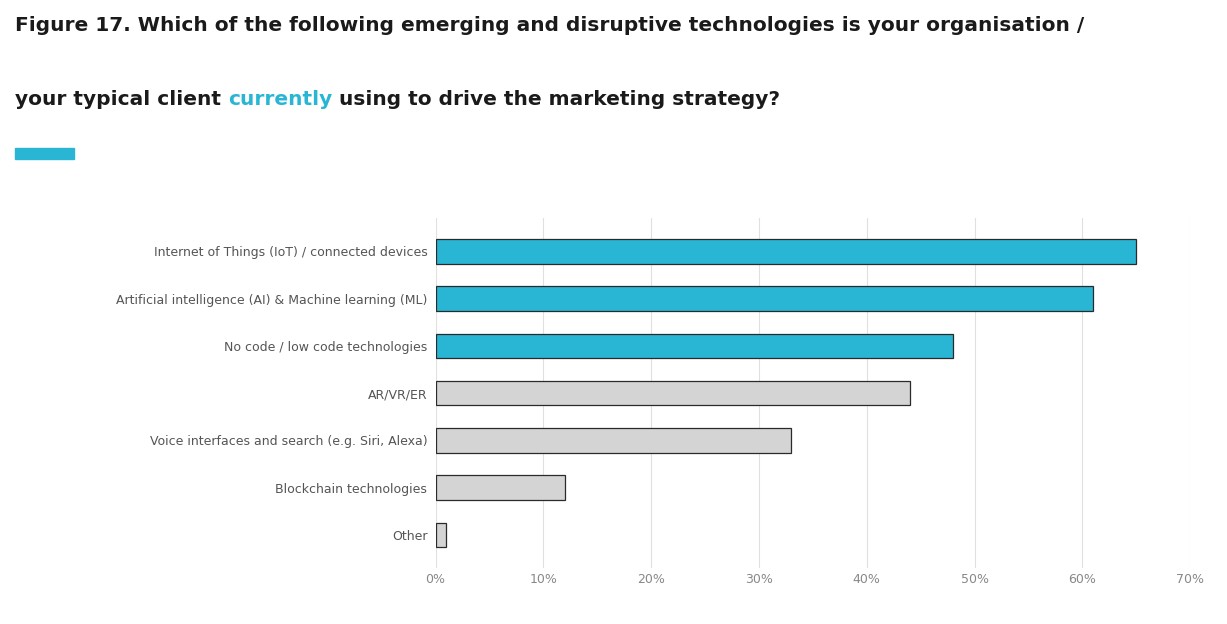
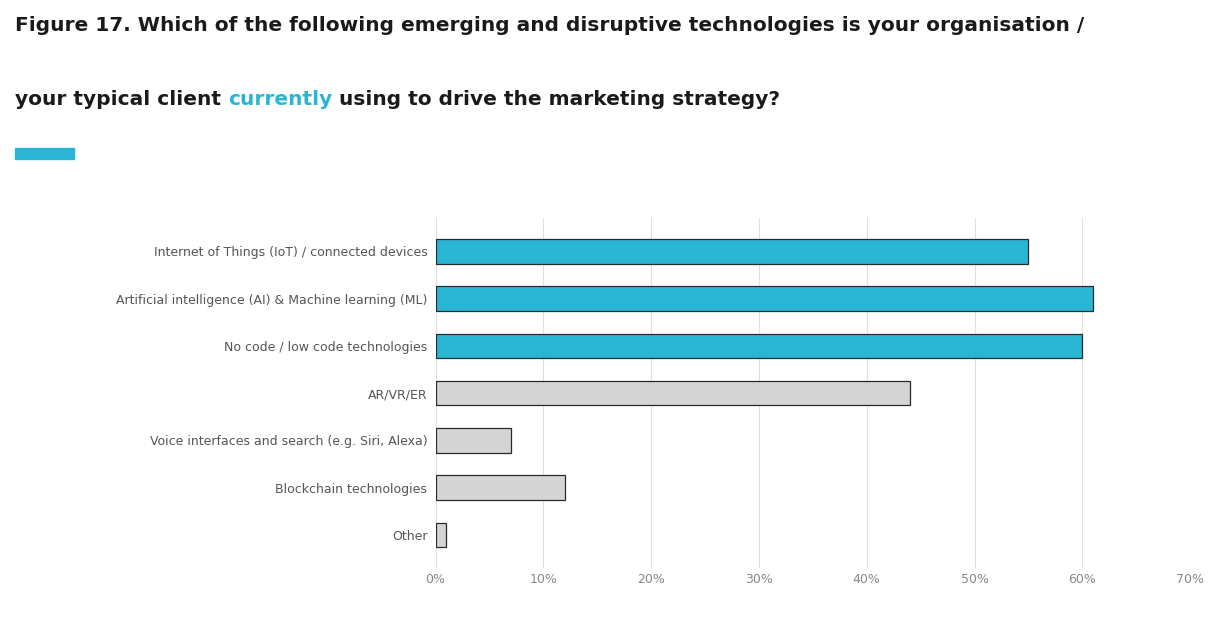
Internet of Things (IoT) / connected devices: 65% -> 55%
No code / low code technologies: 48% -> 60%
Voice interfaces and search (e.g. Siri, Alexa): 33% -> 7%
